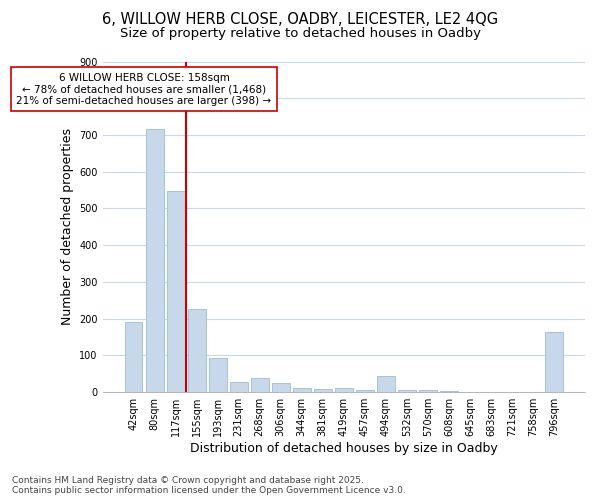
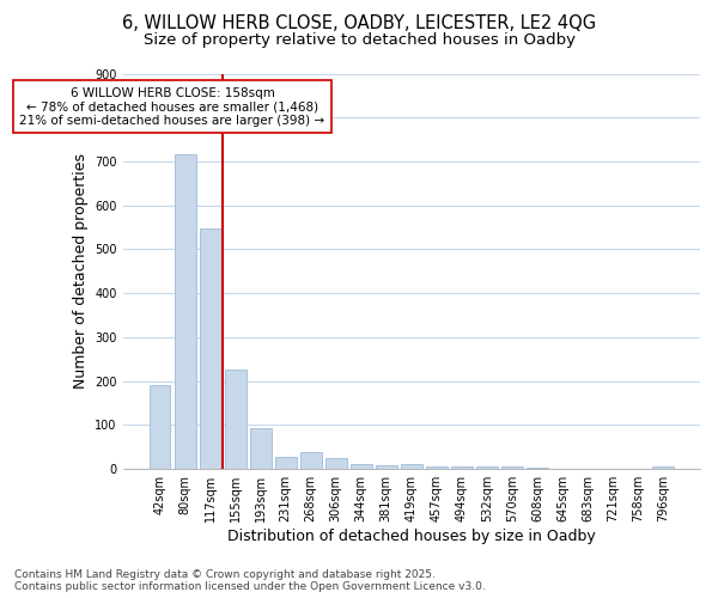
494sqm: 45 -> 7
796sqm: 165 -> 7
